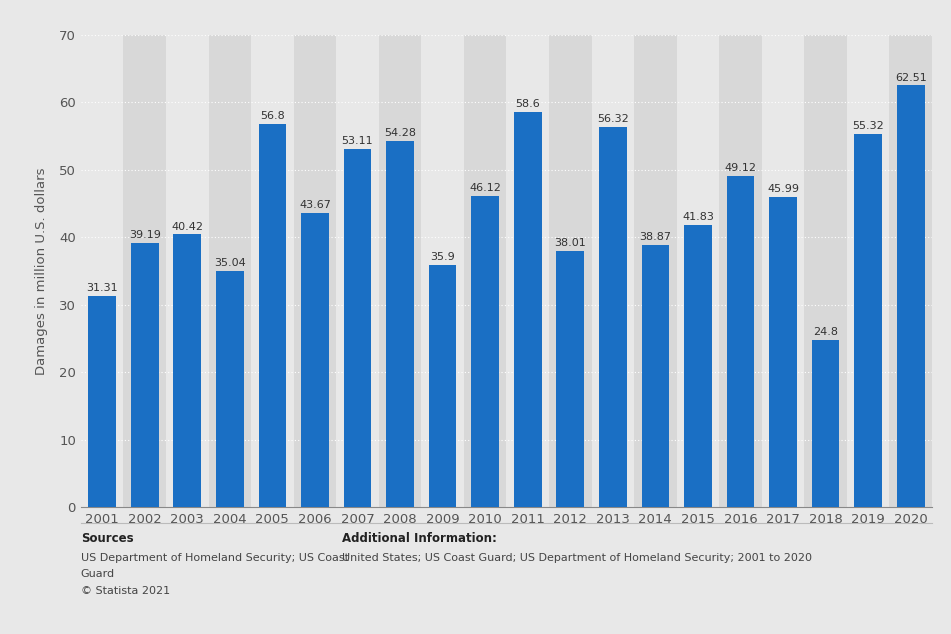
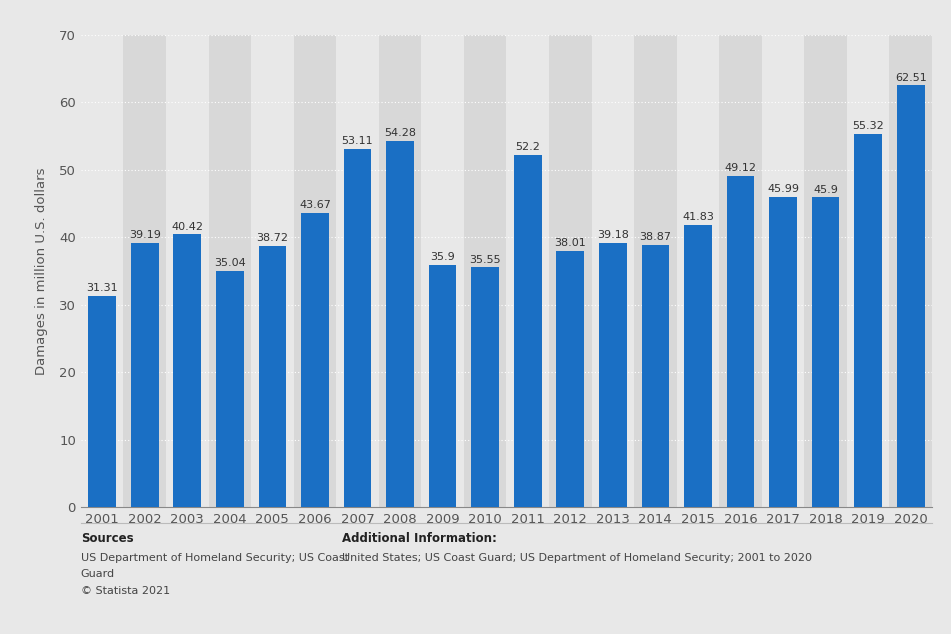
2005: 56.8 -> 38.72
2010: 46.12 -> 35.55
2011: 58.6 -> 52.2
2013: 56.32 -> 39.18
2018: 24.8 -> 45.9
